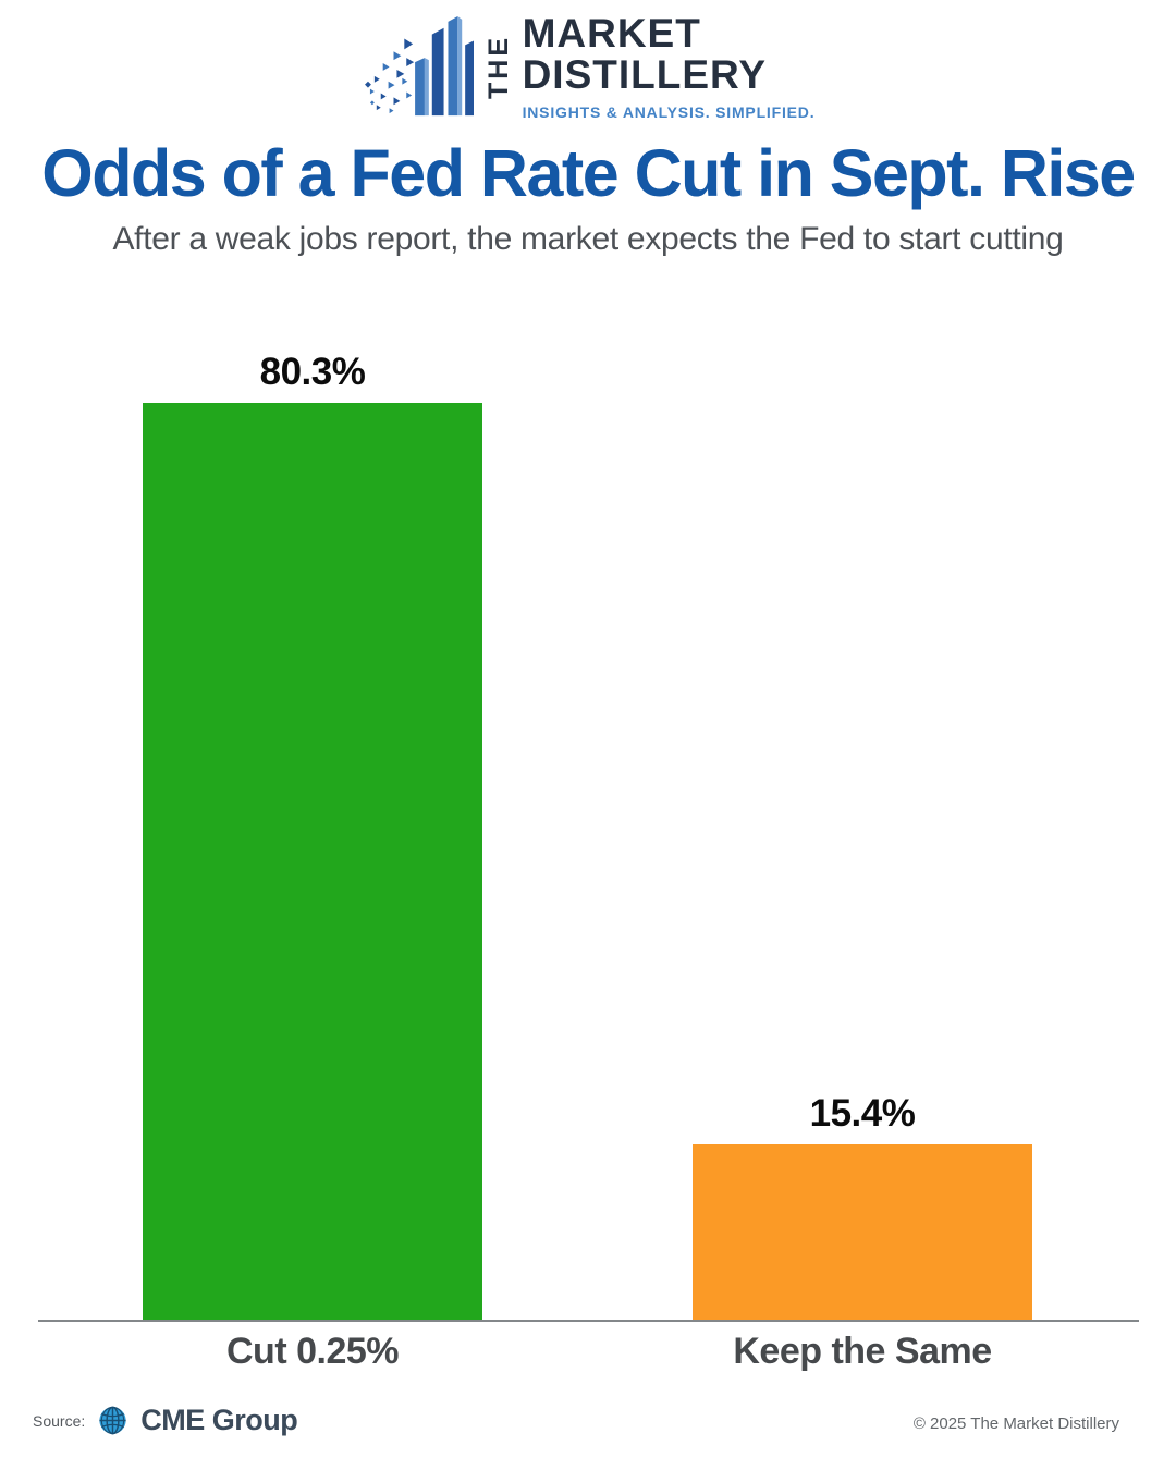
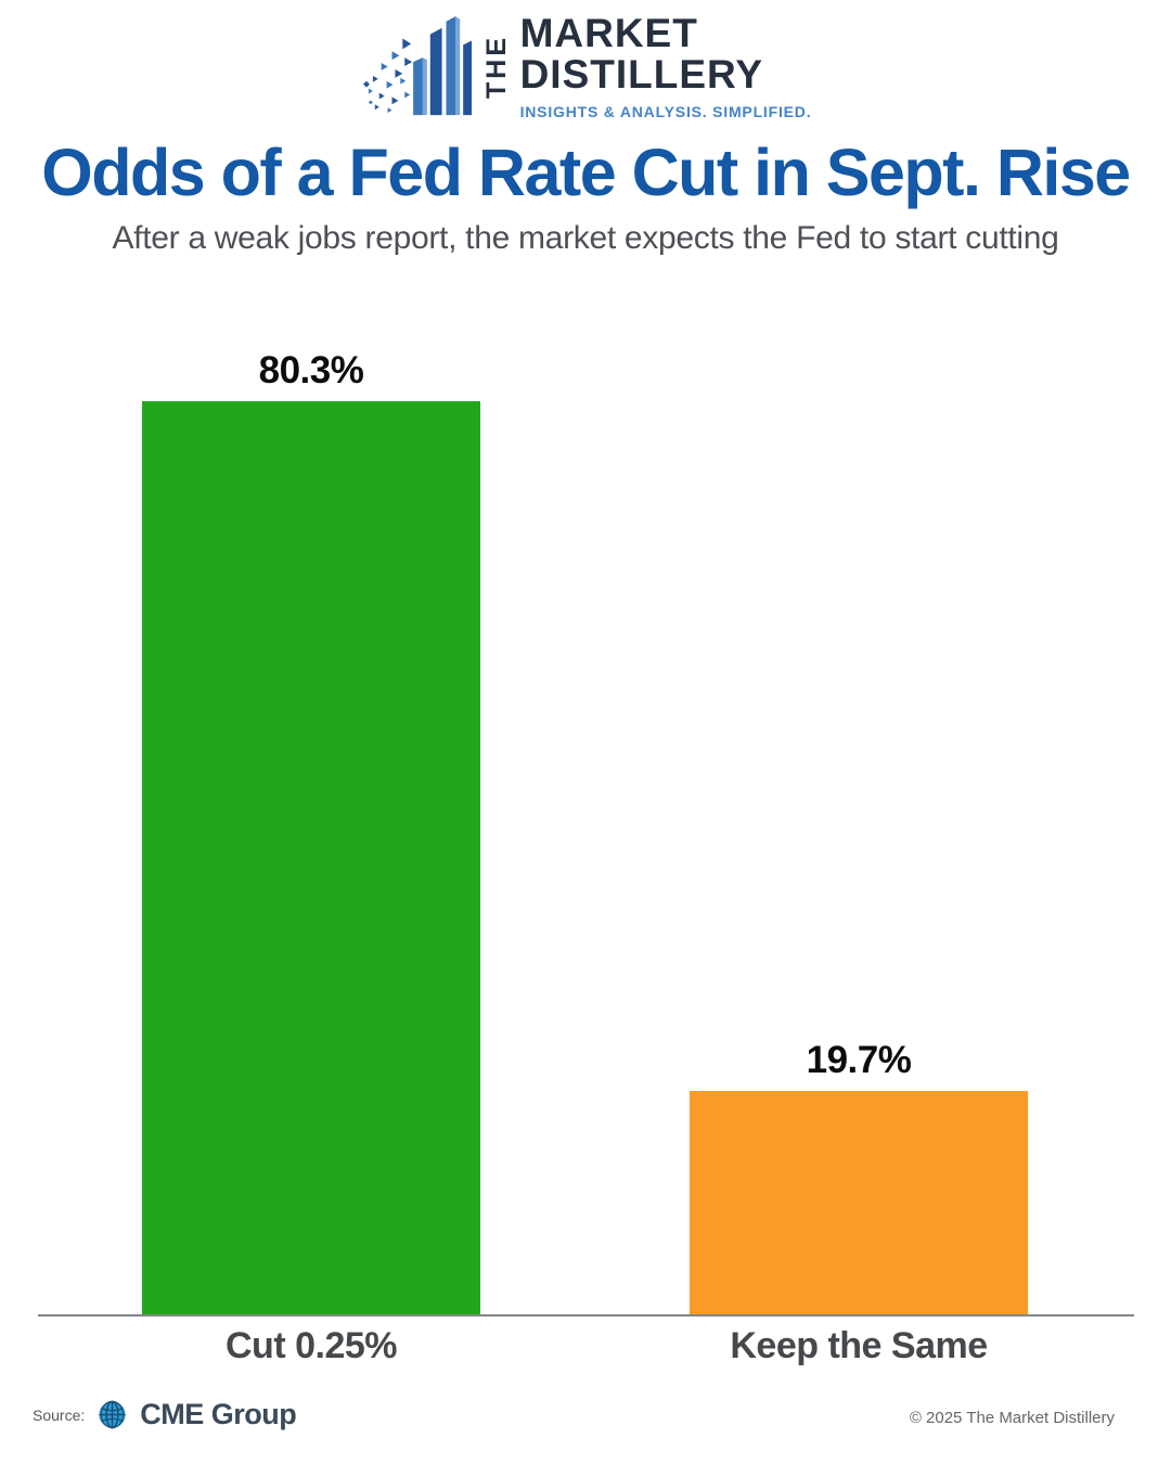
Keep the Same: 15.4% -> 19.7%
